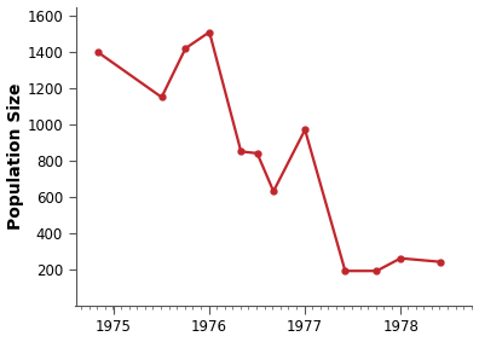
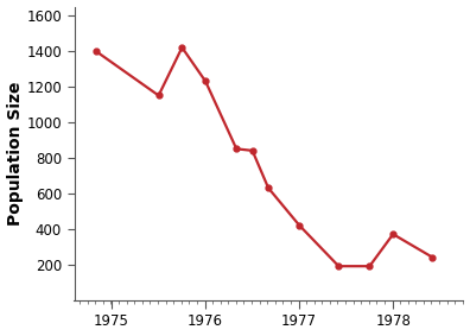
1976: 1510 -> 1230
1977: 970 -> 420
1978: 260 -> 370
